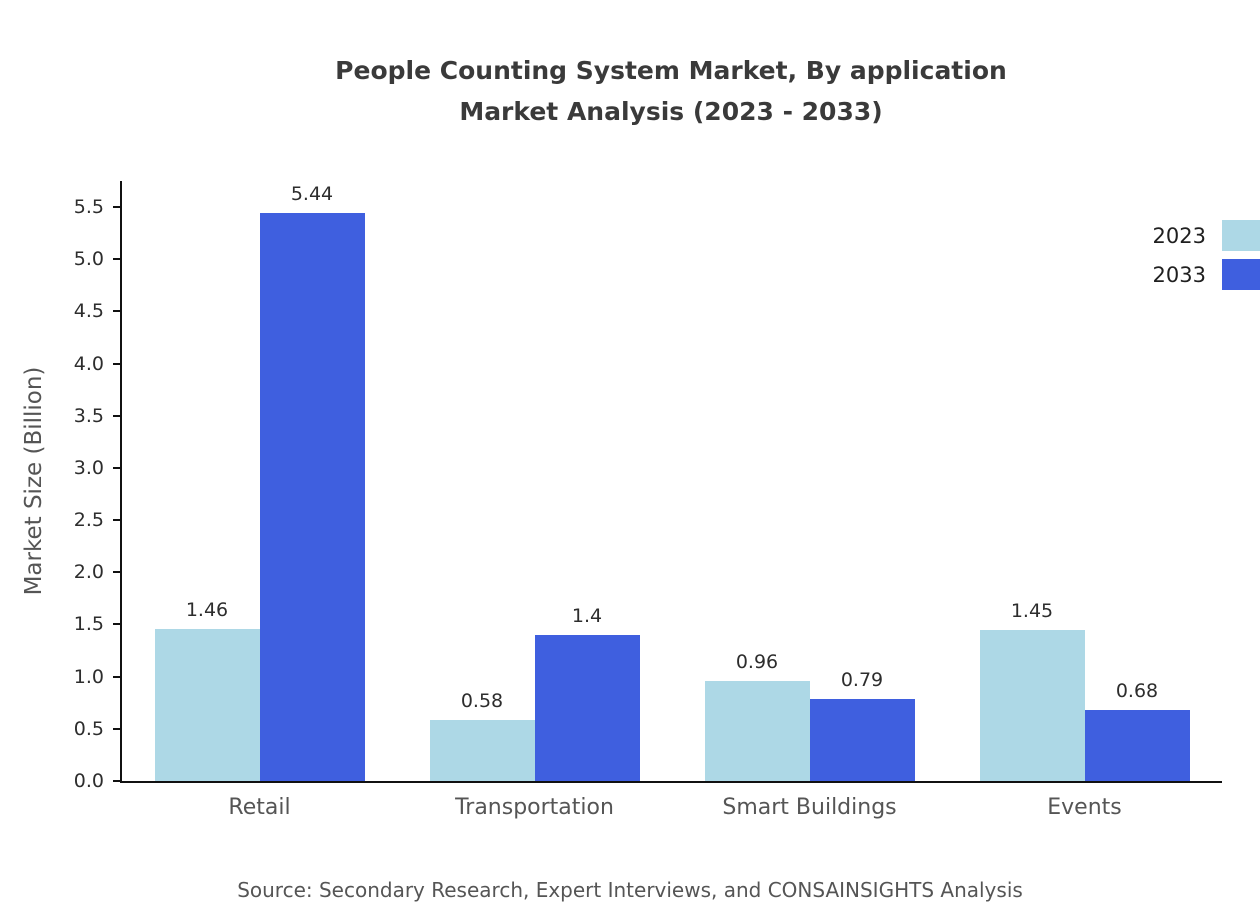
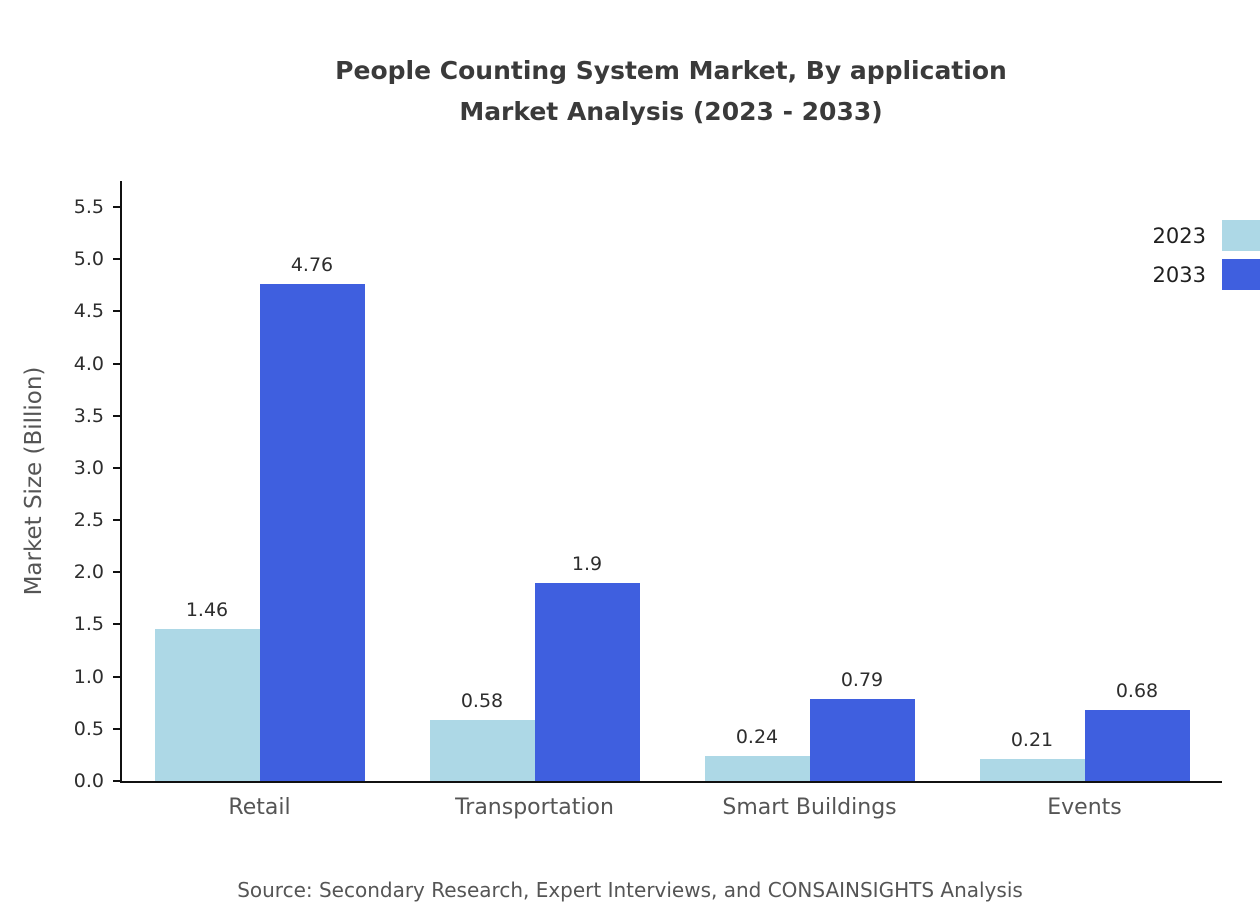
2033/Retail: 5.44 -> 4.76
2033/Transportation: 1.4 -> 1.9
2023/Smart Buildings: 0.96 -> 0.24
2023/Events: 1.45 -> 0.21
